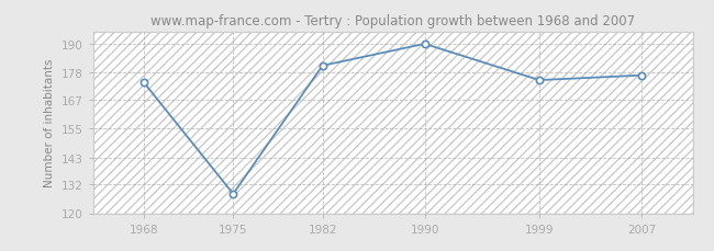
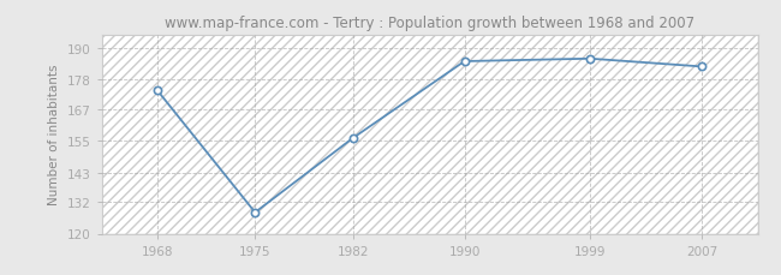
1982: 181 -> 156
1990: 190 -> 185
1999: 175 -> 186
2007: 177 -> 183
